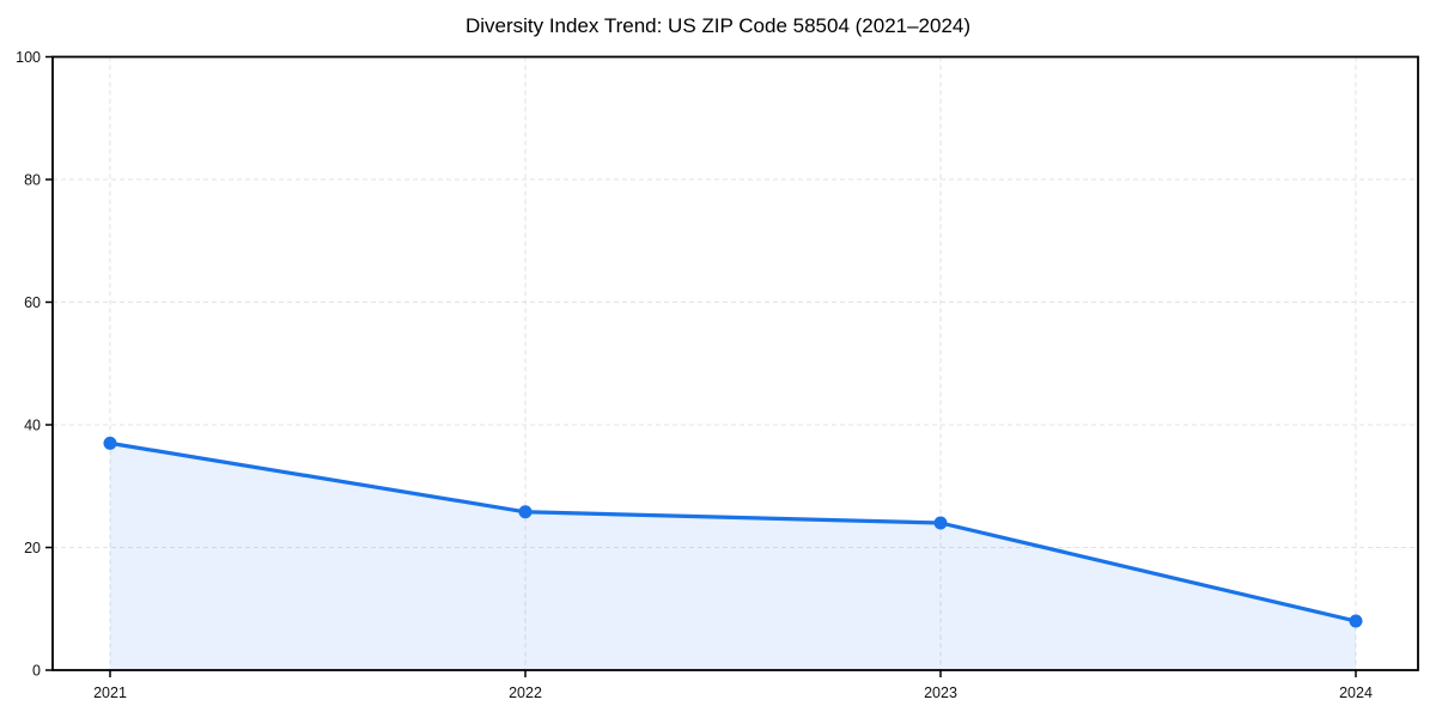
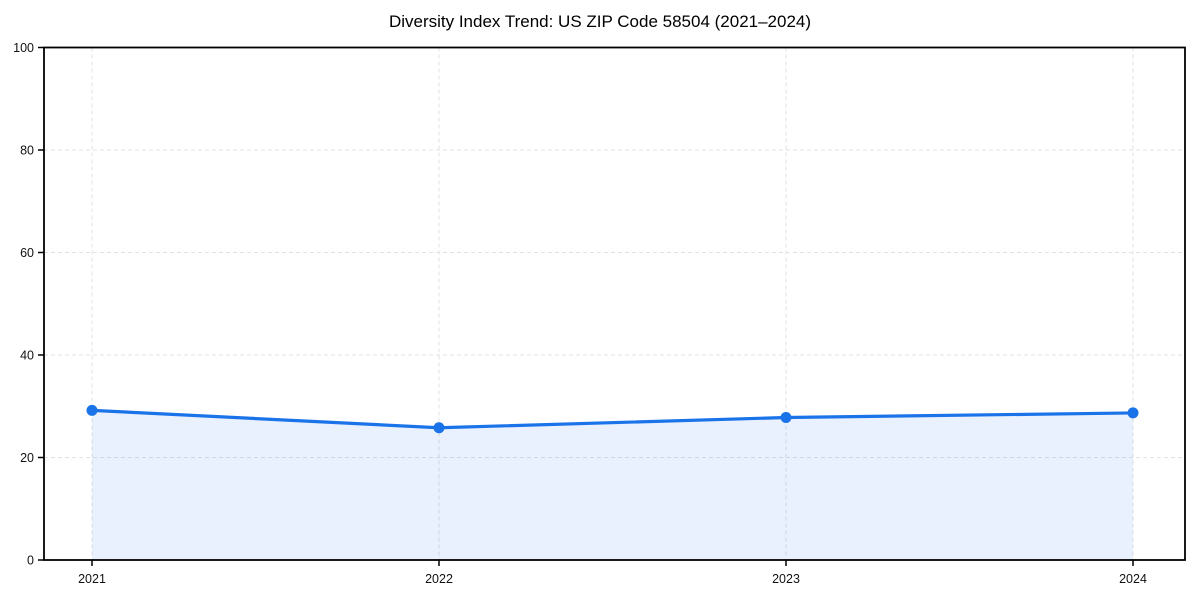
2021: 37 -> 29
2023: 24 -> 28
2024: 8 -> 29
